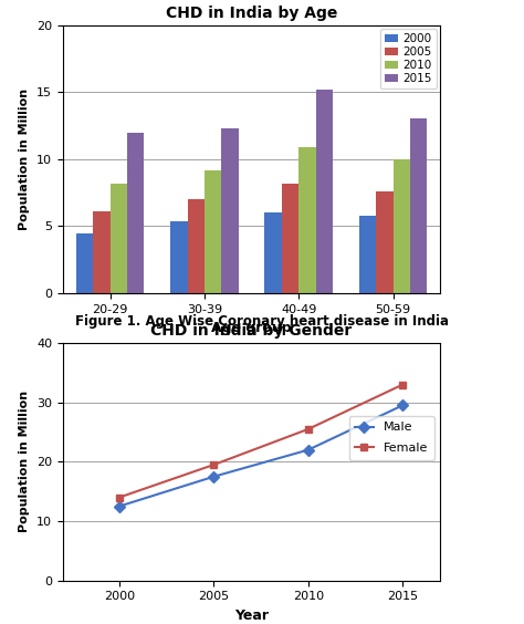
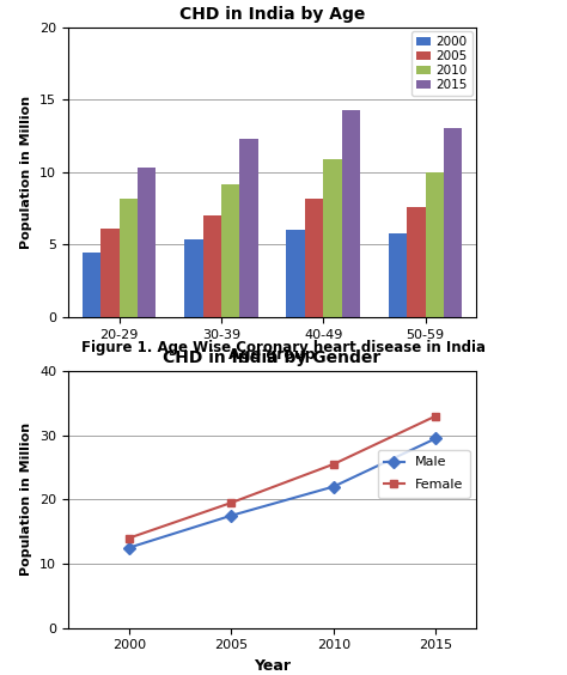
CHD in India by Age/2015/20-29: 12.0 -> 10.3
CHD in India by Age/2015/40-49: 15.2 -> 14.3
